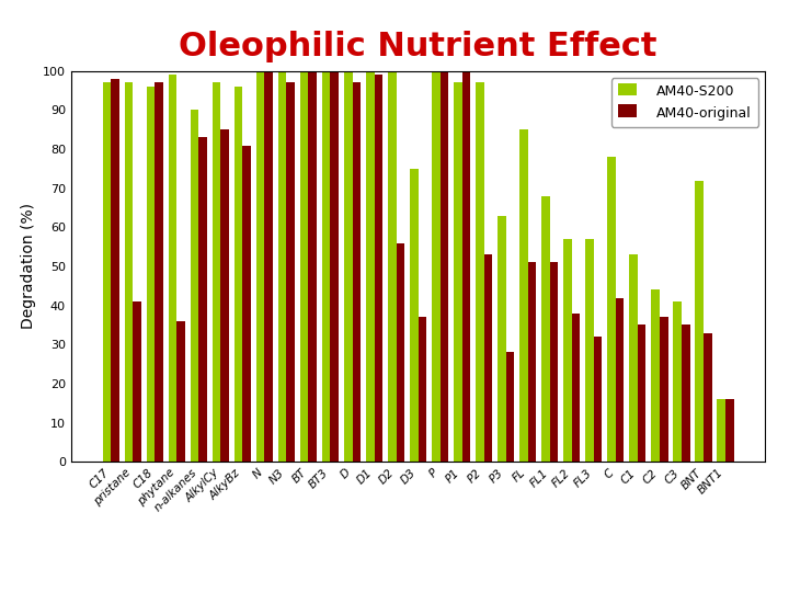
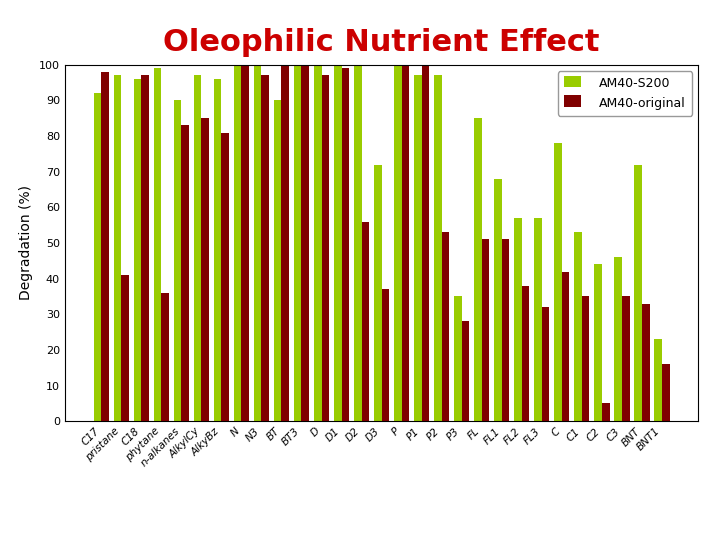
AM40-S200/C17: 97 -> 92
AM40-S200/BT: 100 -> 90
AM40-S200/D3: 75 -> 72
AM40-S200/P3: 63 -> 35
AM40-original/C2: 37 -> 5
AM40-S200/C3: 41 -> 46
AM40-S200/BNT1: 16 -> 23
